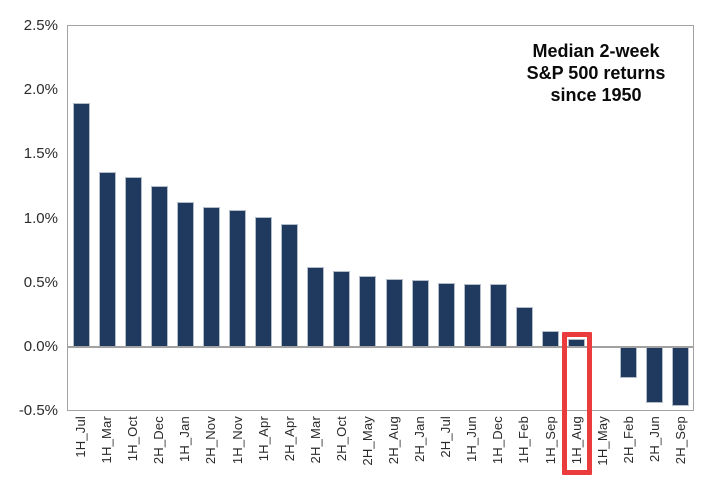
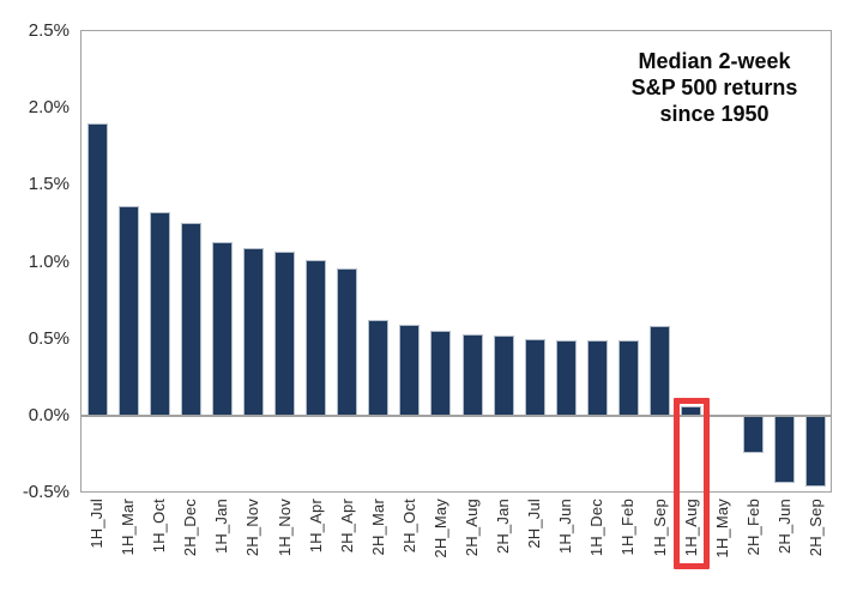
1H_Feb: 0.31% -> 0.49%
1H_Sep: 0.12% -> 0.58%
